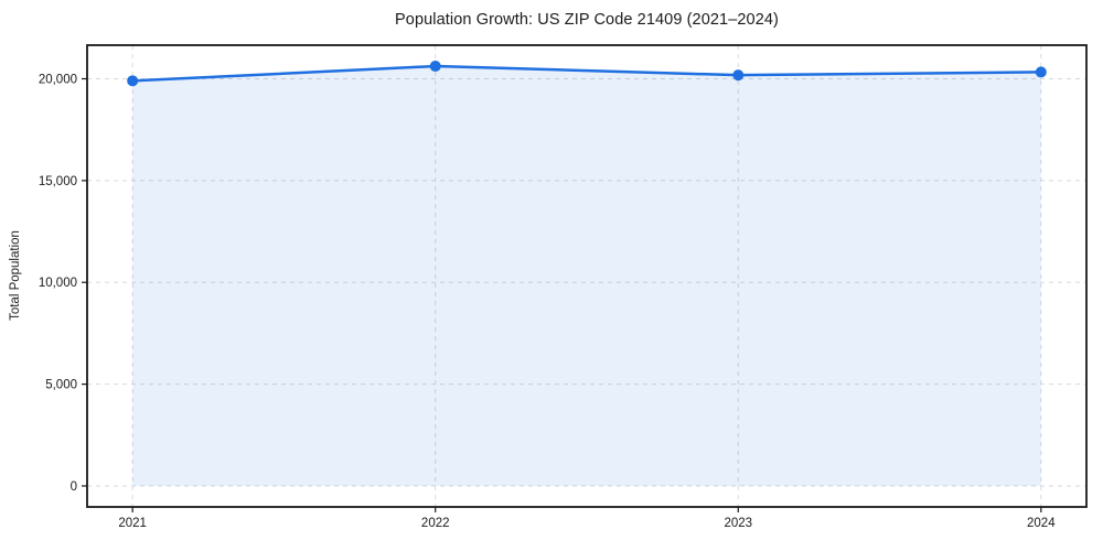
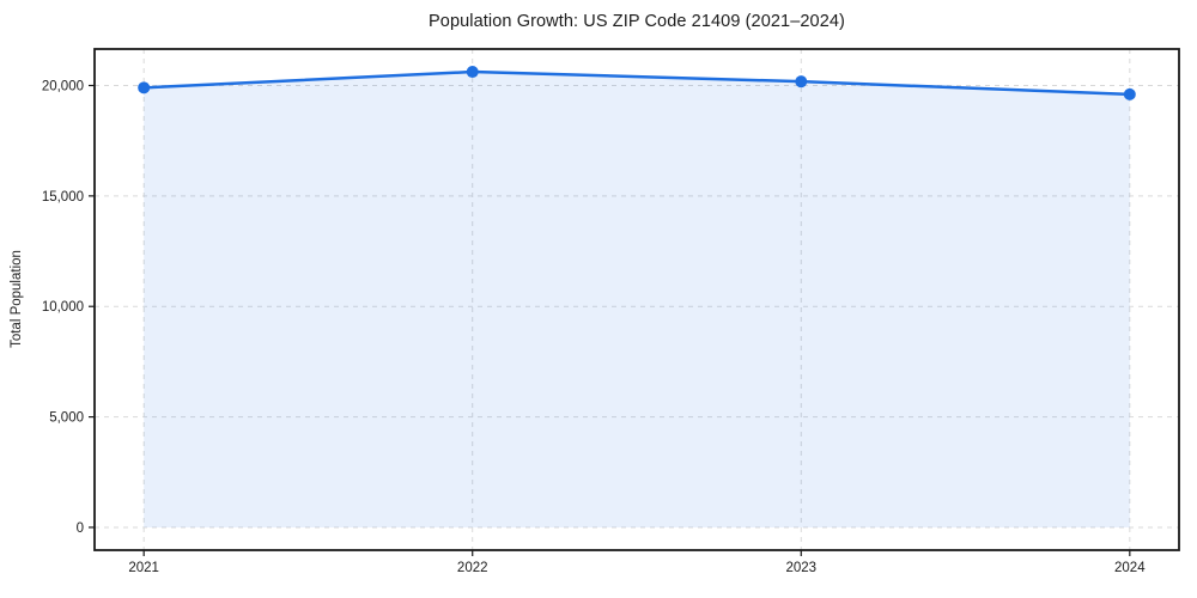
2024: 20300 -> 19600
